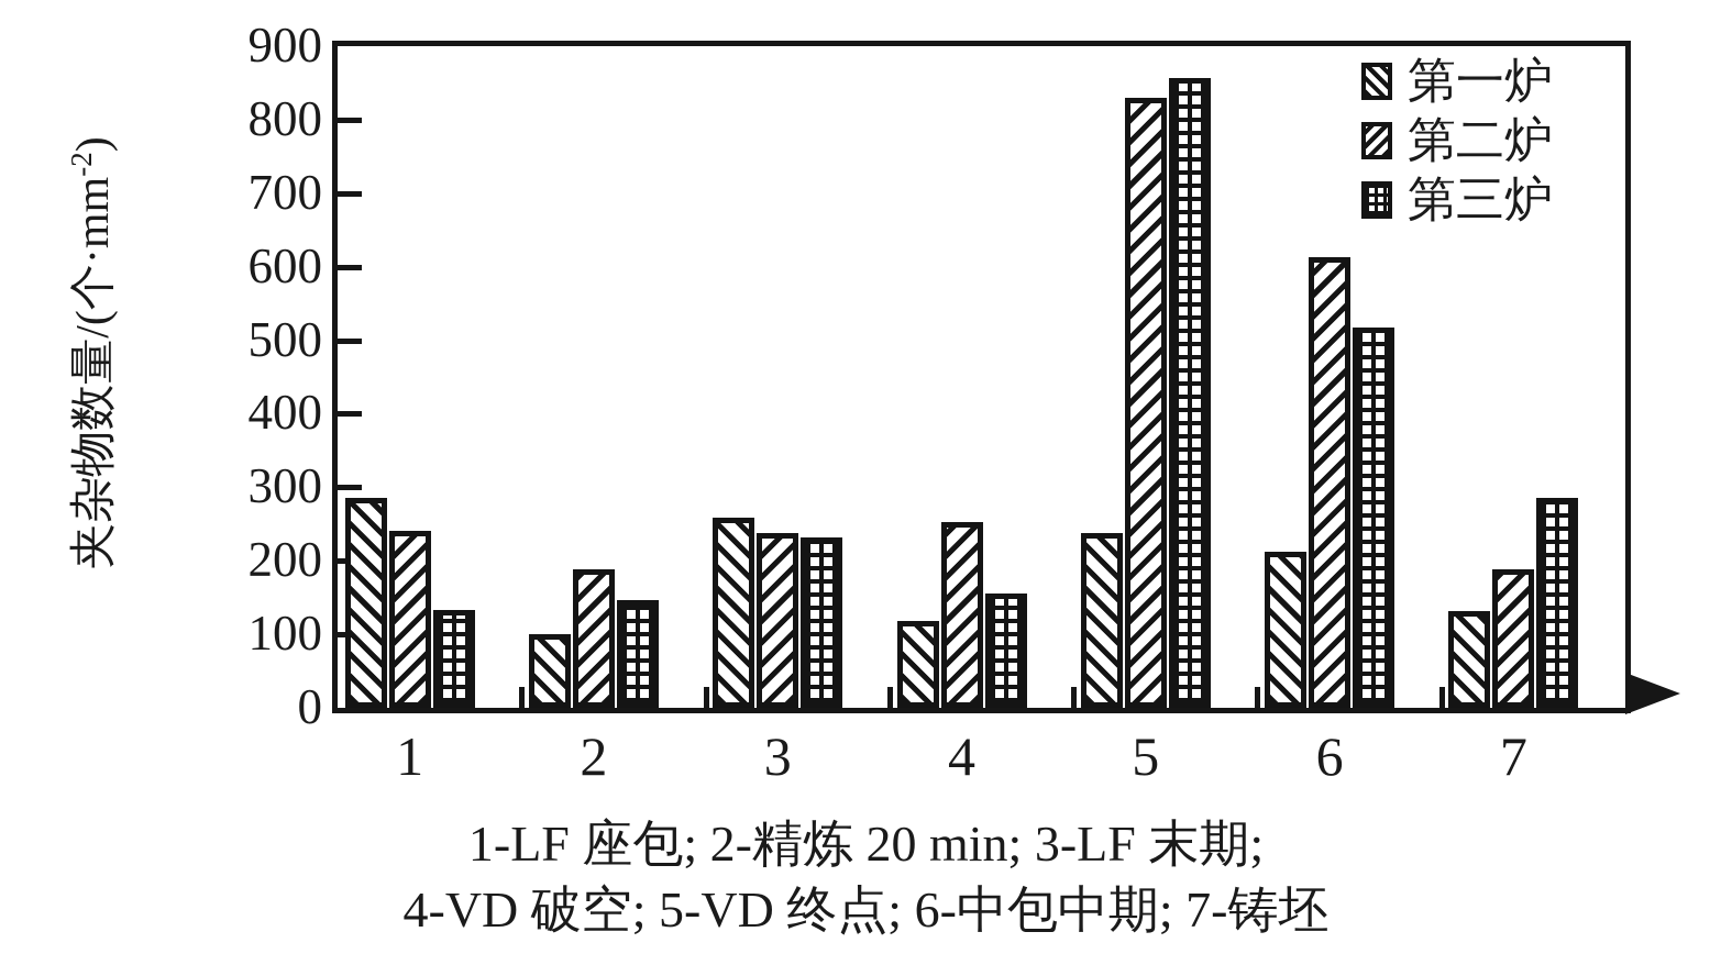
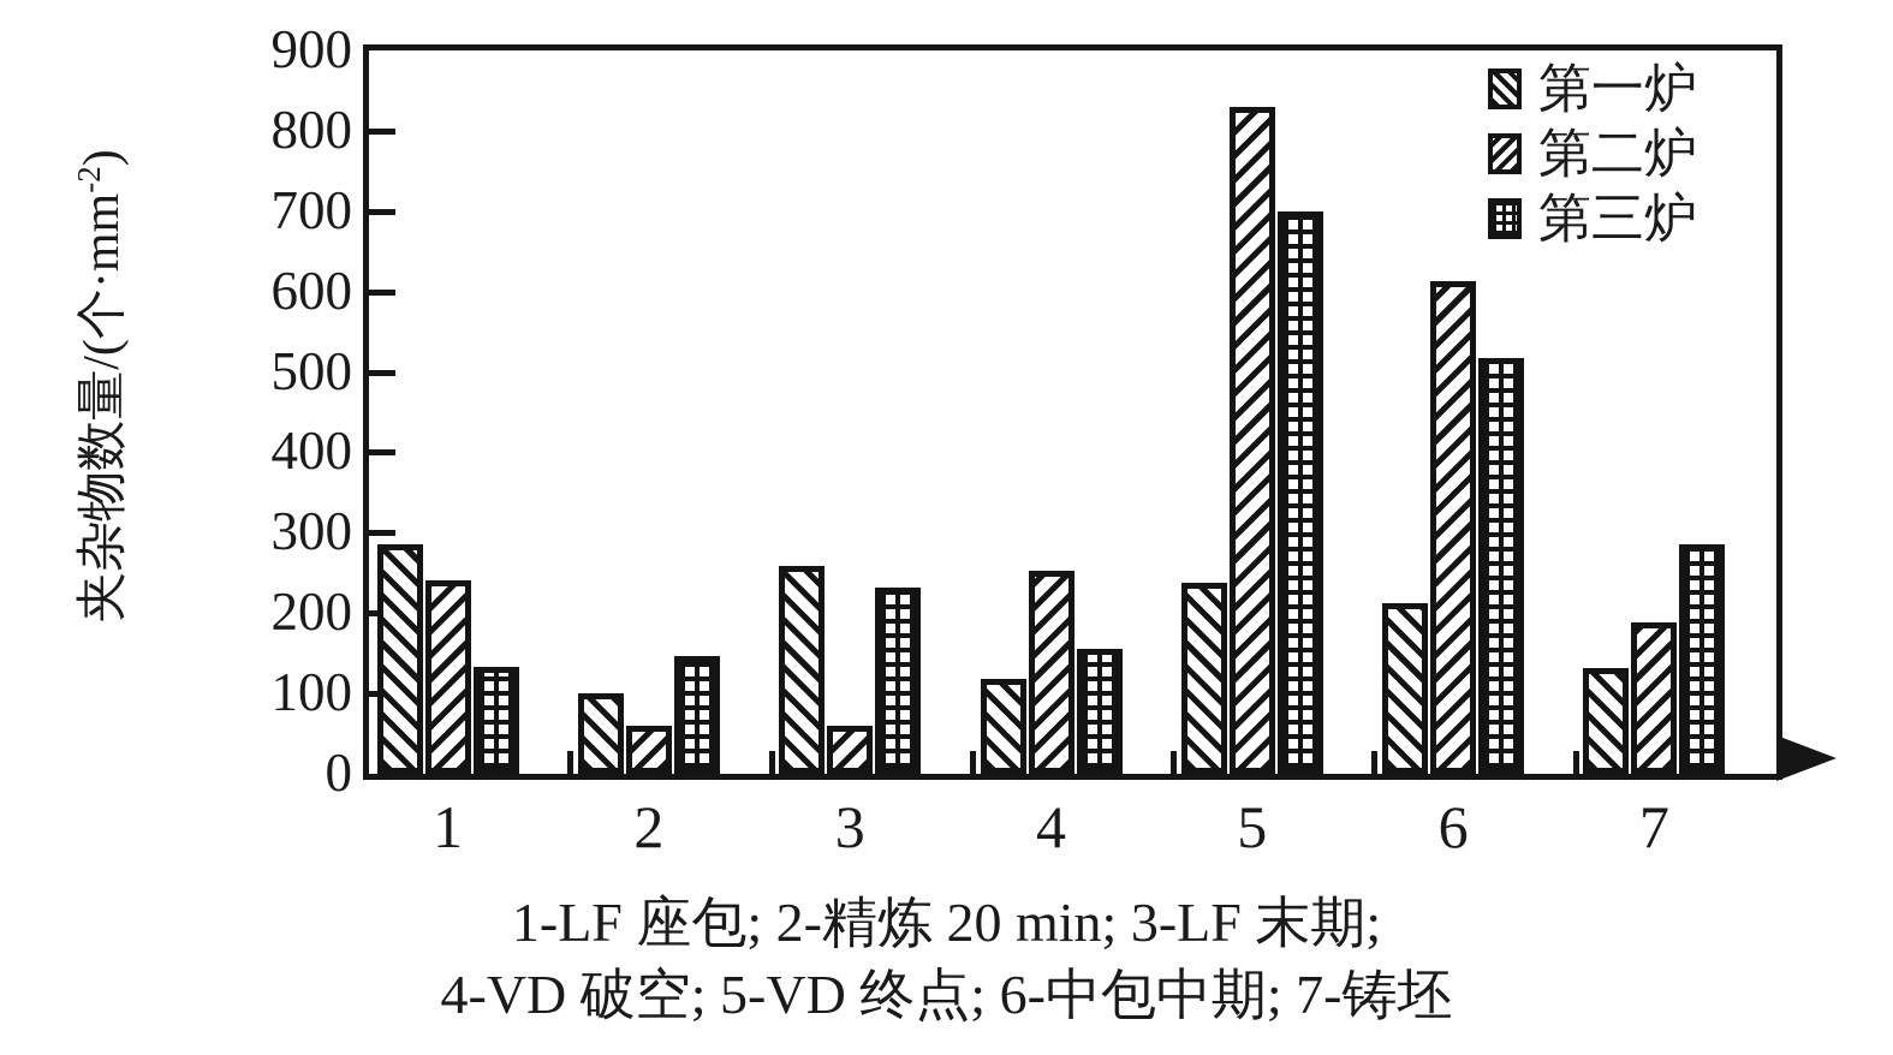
第二炉/2: 190 -> 60
第二炉/3: 240 -> 60
第三炉/5: 860 -> 700
